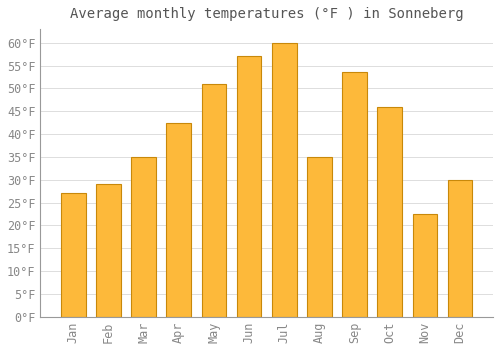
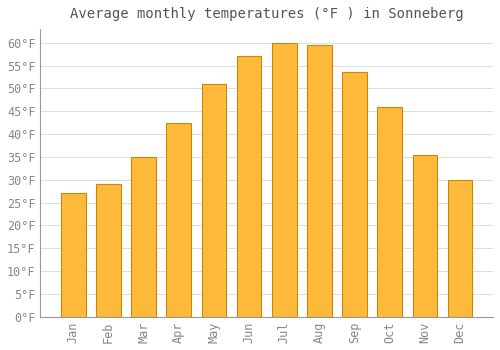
Aug: 35.0°F -> 59.5°F
Nov: 22.5°F -> 35.5°F
